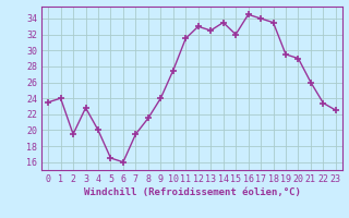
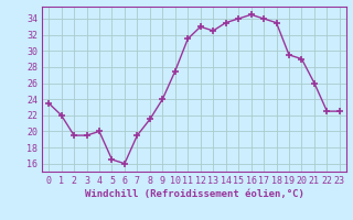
1: 24.0 -> 22.0
3: 22.8 -> 19.5
15: 32.0 -> 34.0
22: 23.4 -> 22.5
